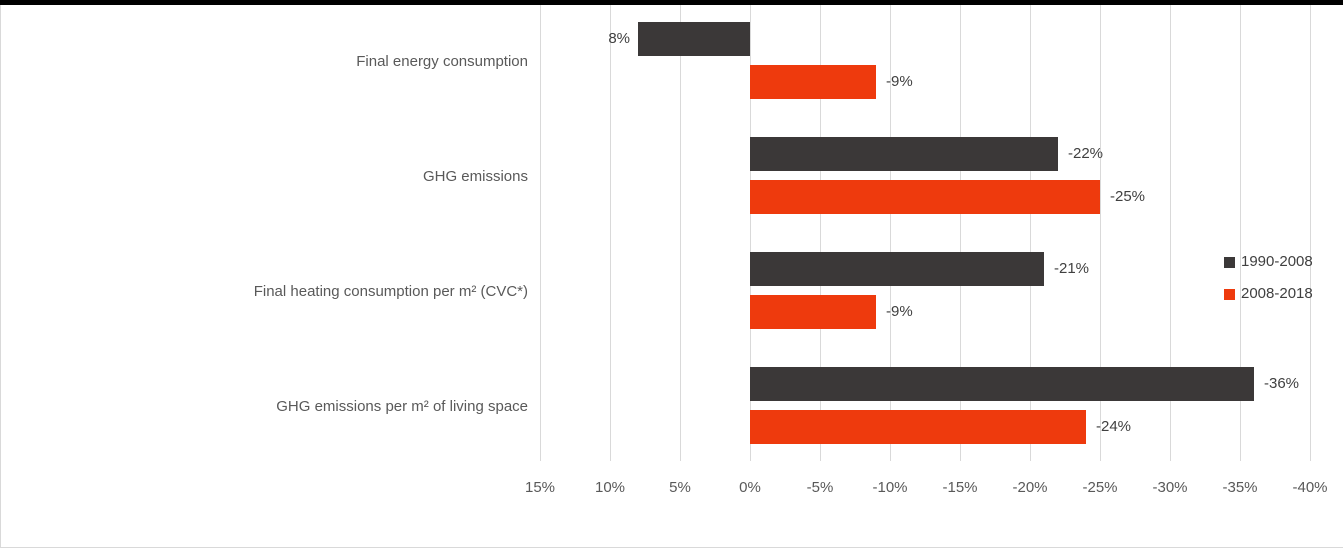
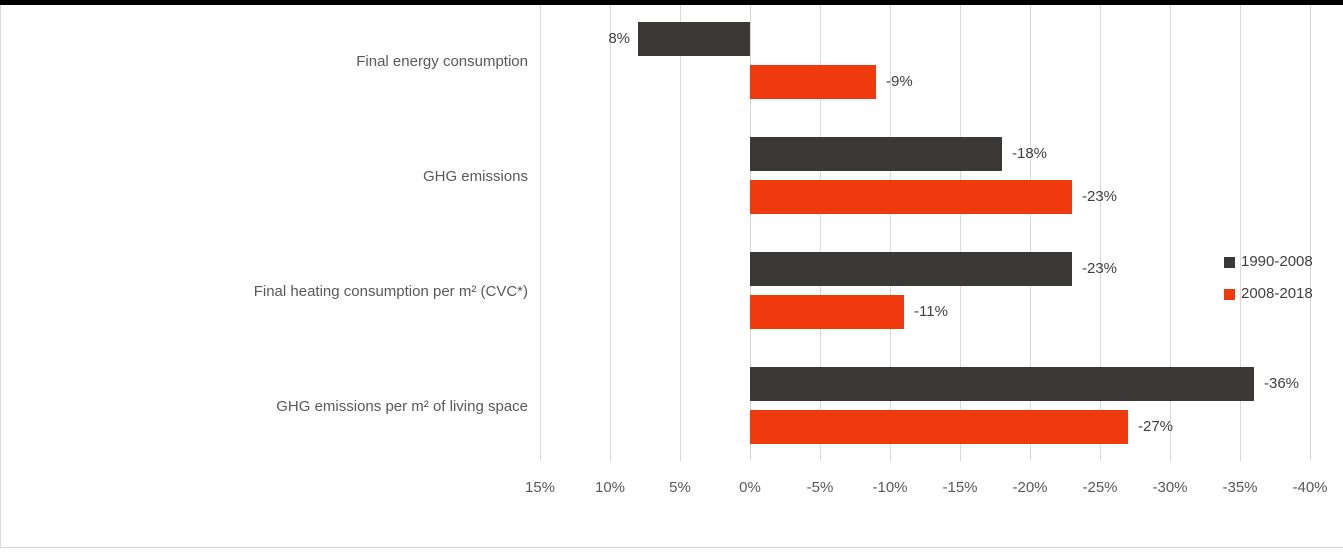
1990-2008/GHG emissions: -22% -> -18%
2008-2018/GHG emissions: -25% -> -23%
1990-2008/Final heating consumption per m² (CVC*): -21% -> -23%
2008-2018/Final heating consumption per m² (CVC*): -9% -> -11%
2008-2018/GHG emissions per m² of living space: -24% -> -27%
